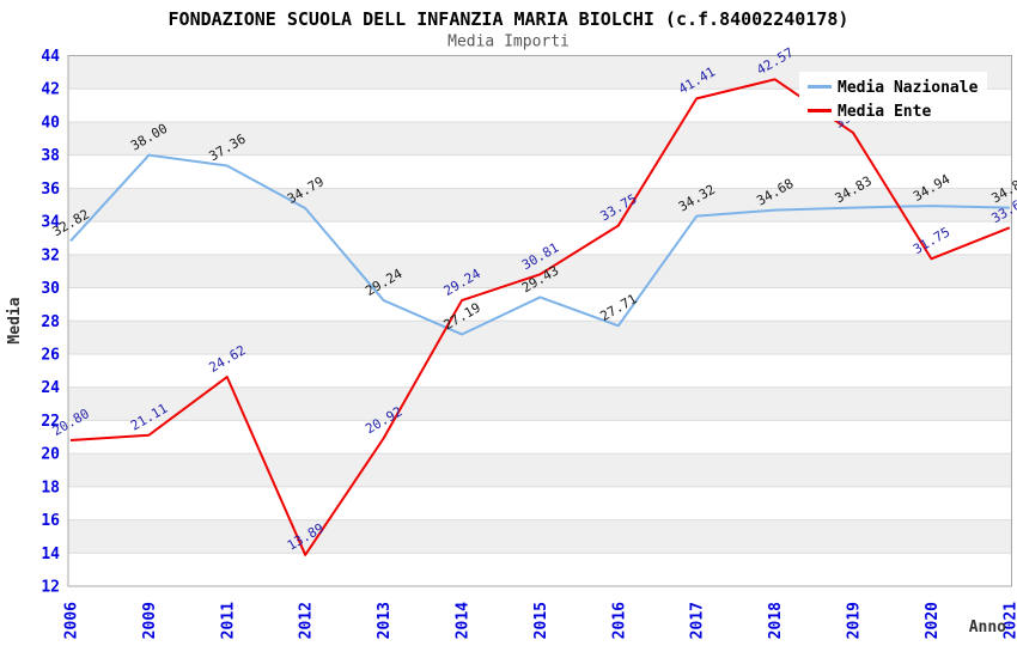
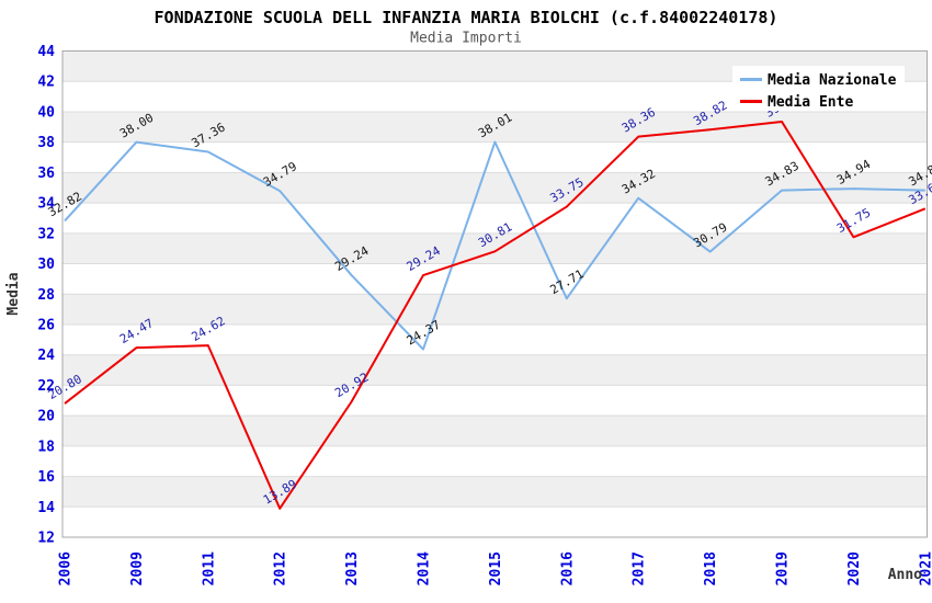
Media Ente/2009: 21.11 -> 24.47
Media Nazionale/2014: 27.19 -> 24.37
Media Nazionale/2015: 29.43 -> 38.01
Media Ente/2017: 41.41 -> 38.36
Media Nazionale/2018: 34.68 -> 30.79
Media Ente/2018: 42.57 -> 38.82
